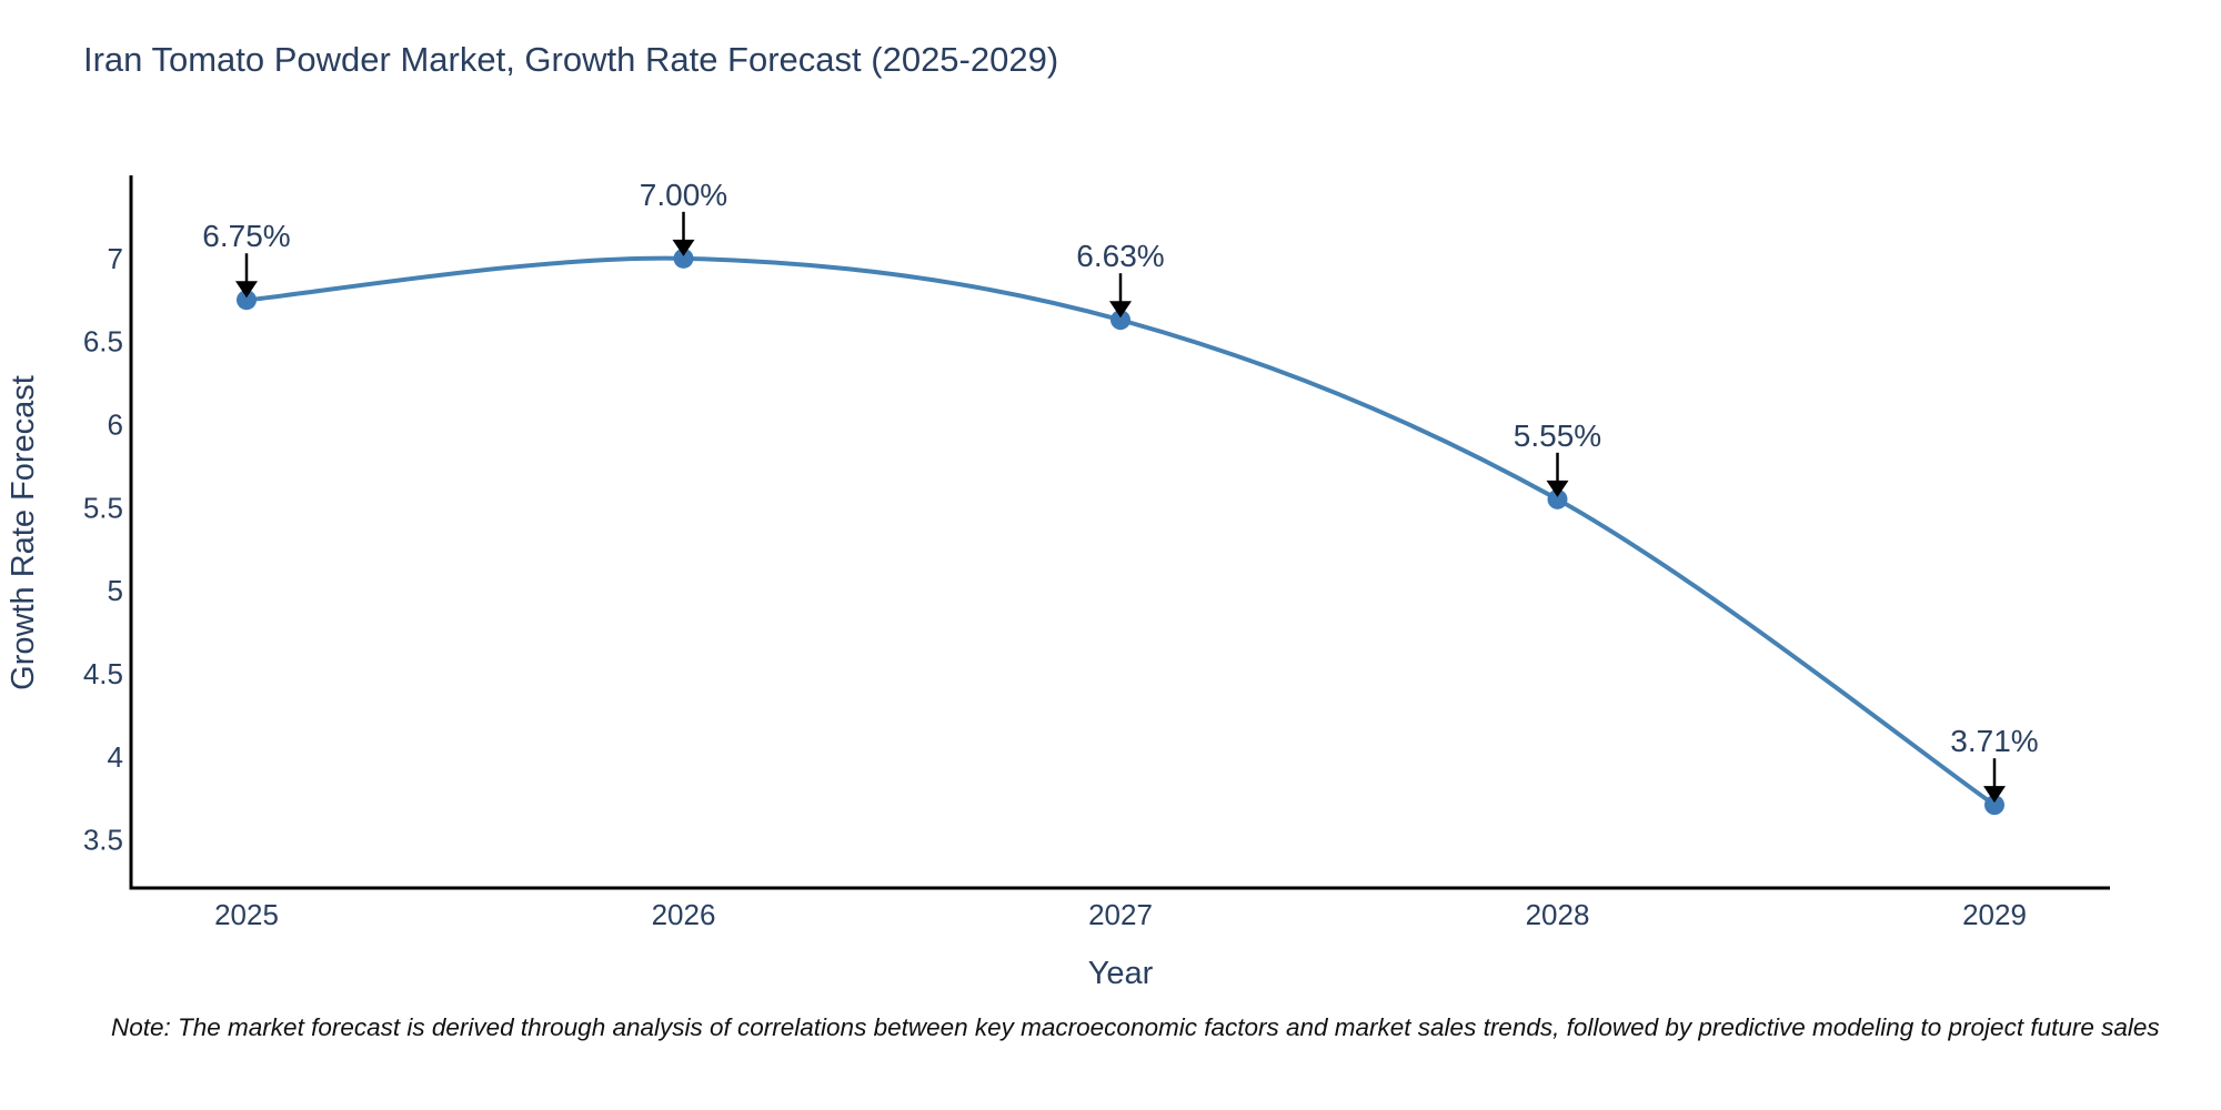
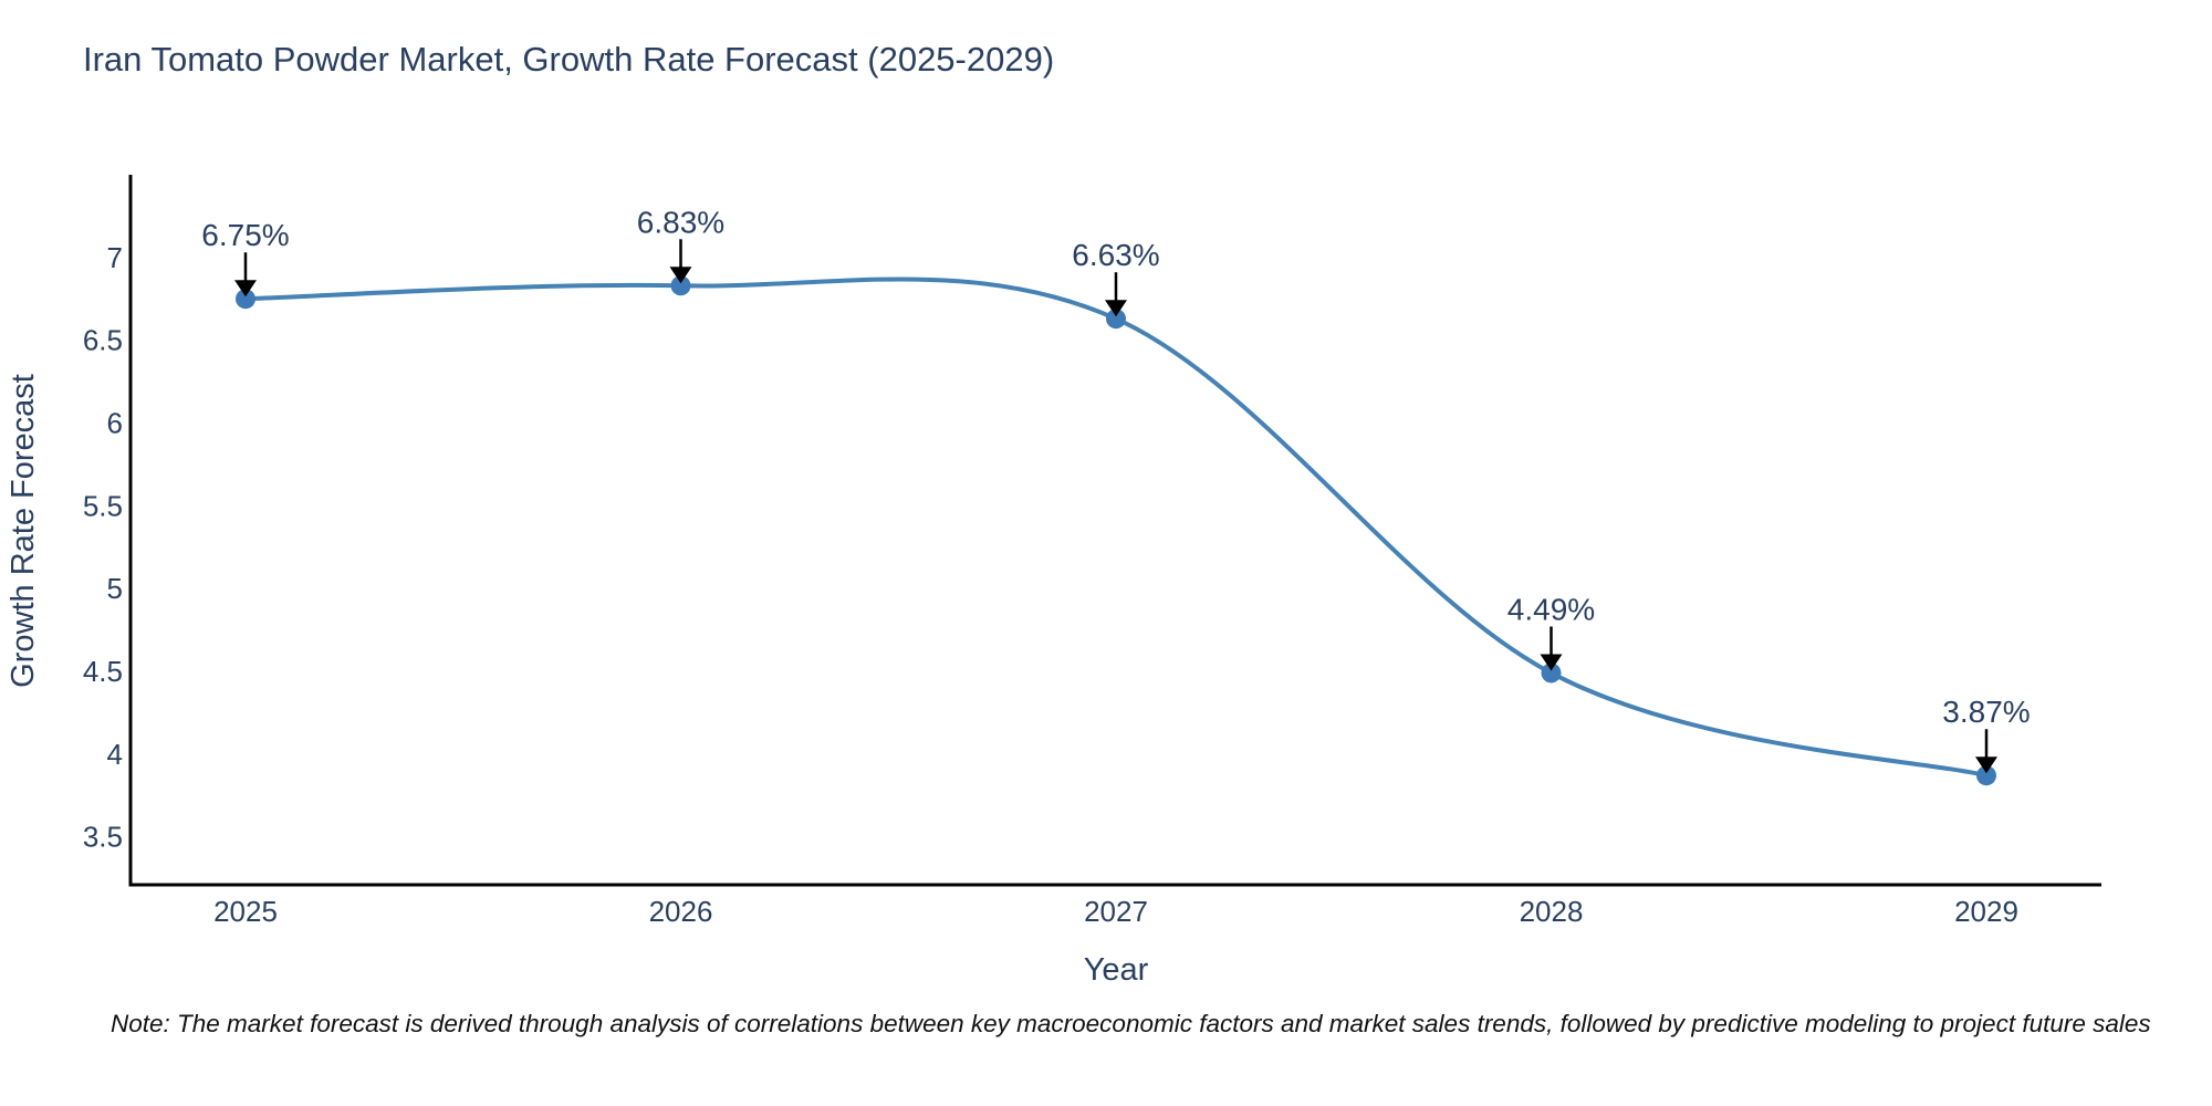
2026: 7.00% -> 6.83%
2028: 5.55% -> 4.49%
2029: 3.71% -> 3.87%
